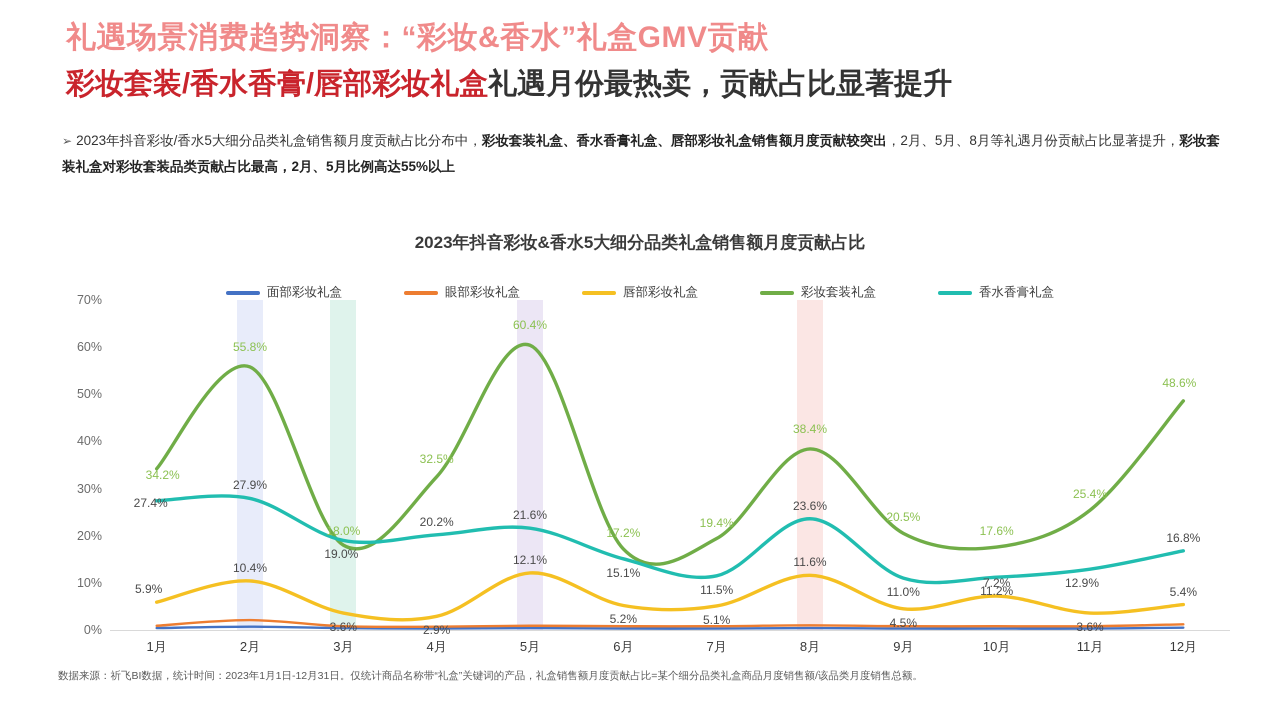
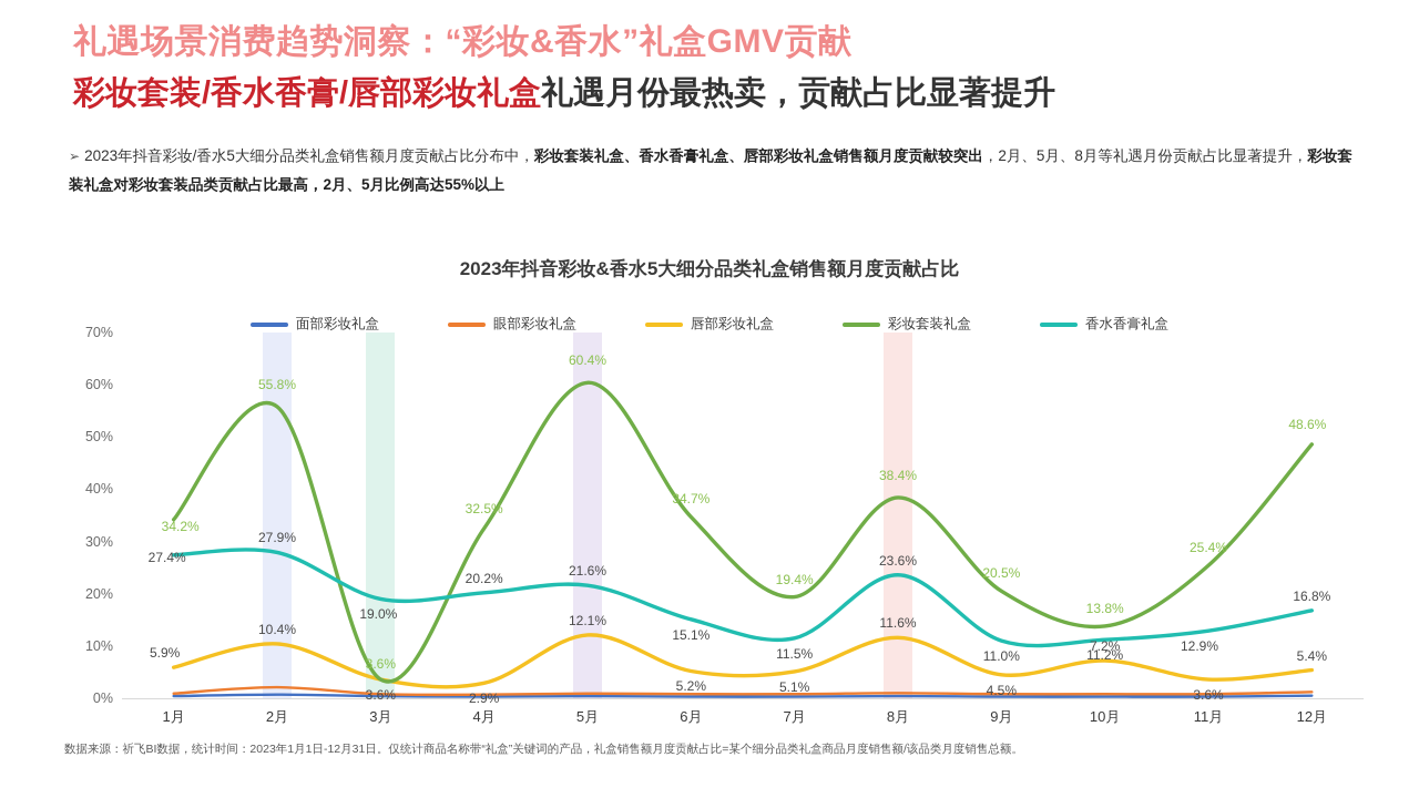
彩妆套装礼盒/3月: 18.0% -> 3.6%
彩妆套装礼盒/6月: 17.2% -> 34.7%
彩妆套装礼盒/10月: 17.6% -> 13.8%
